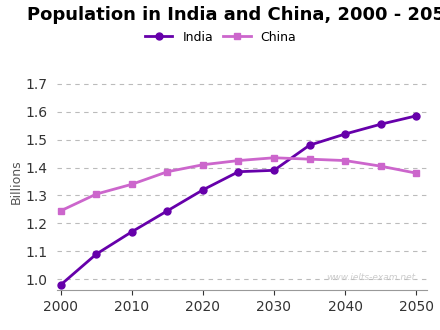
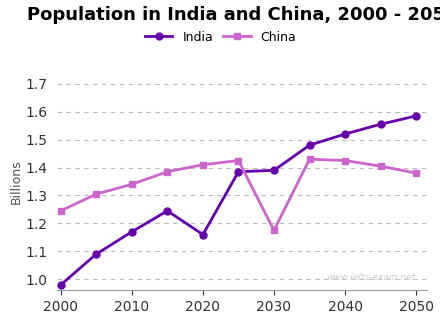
India/2020: 1.320 -> 1.160
China/2030: 1.435 -> 1.175
